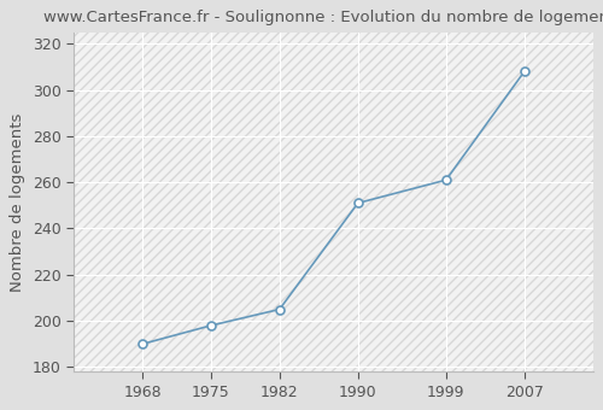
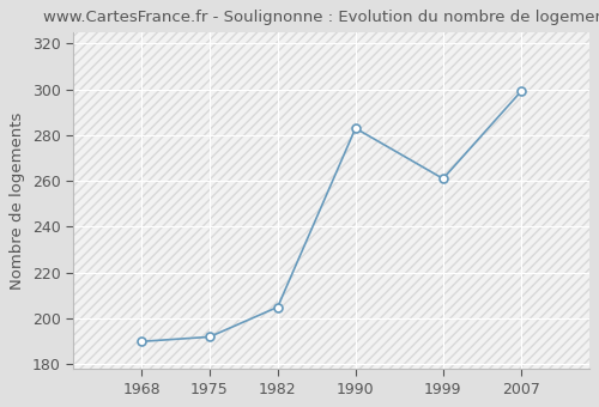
1975: 198 -> 192
1990: 251 -> 283
2007: 308 -> 299
